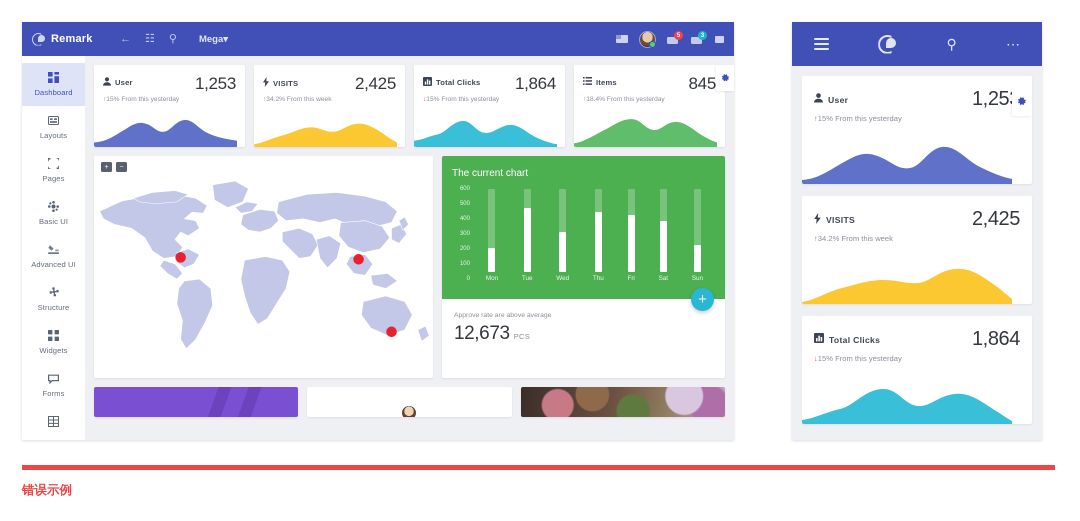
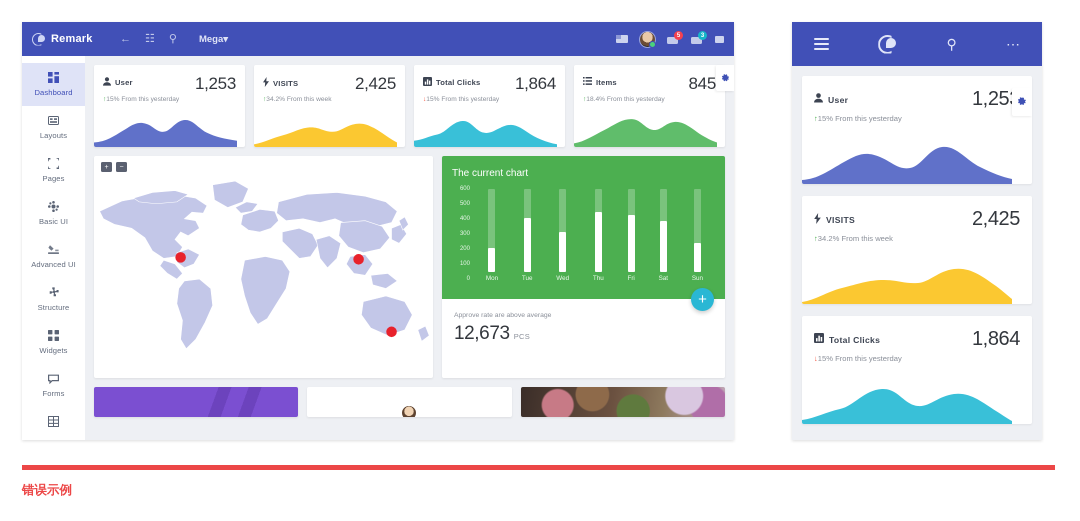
Tue: 500 -> 420
Sun: 210 -> 230
